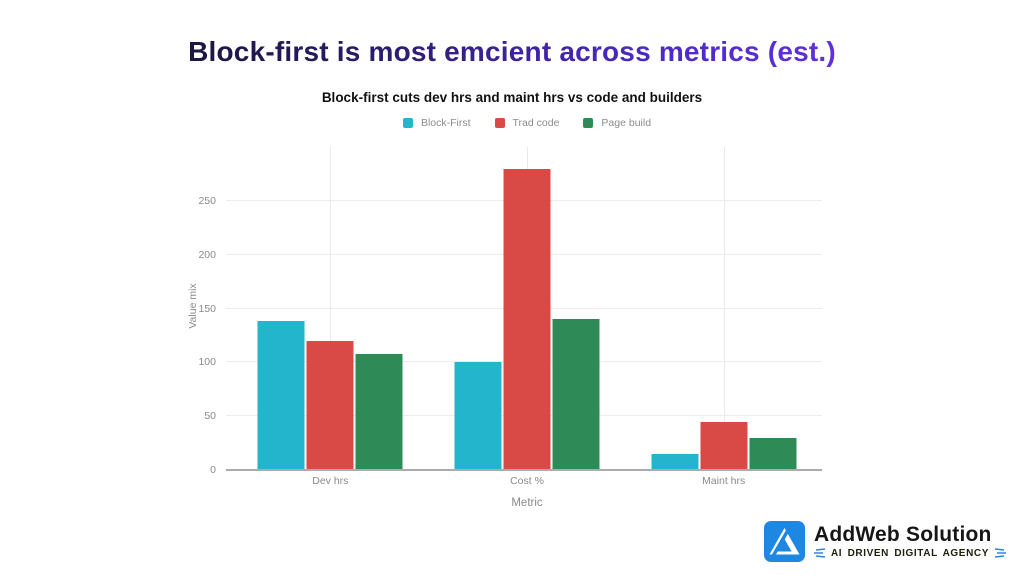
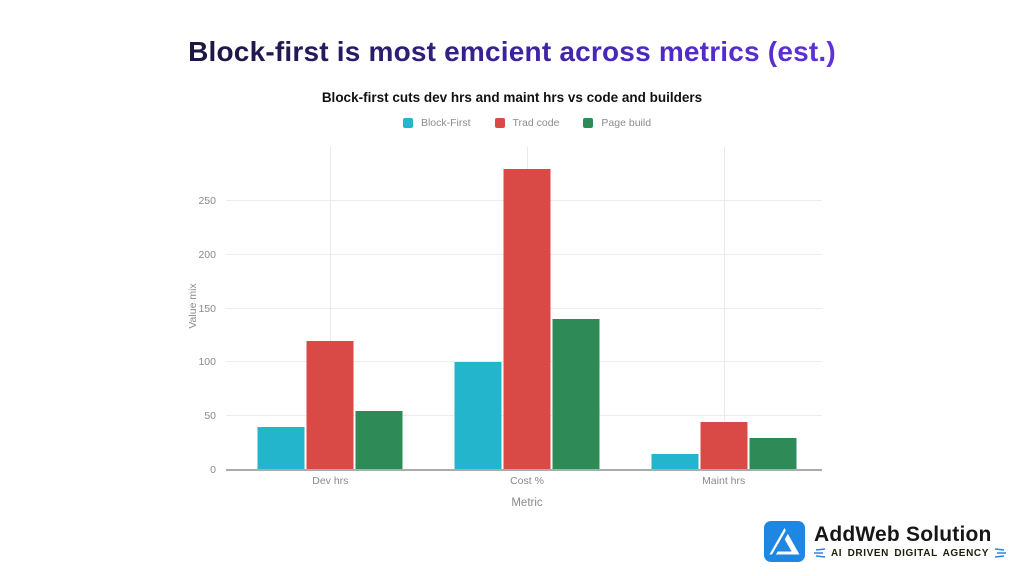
Block-First/Dev hrs: 138 -> 40
Page build/Dev hrs: 108 -> 55
